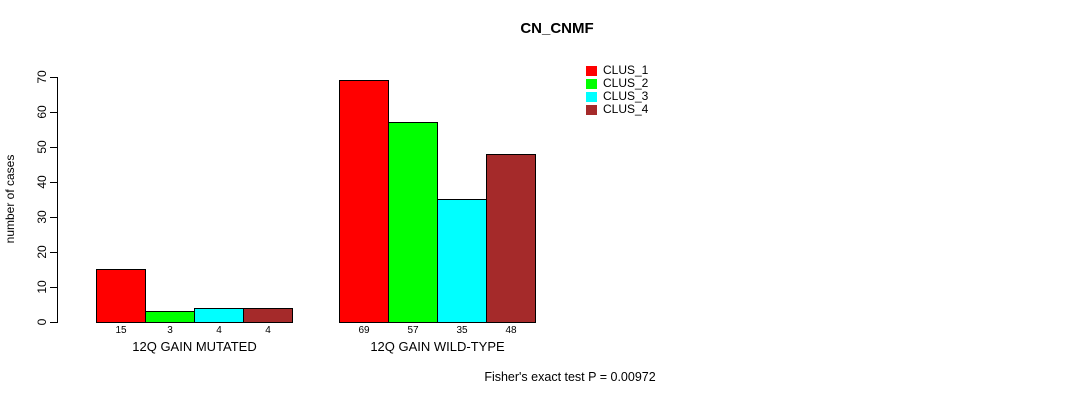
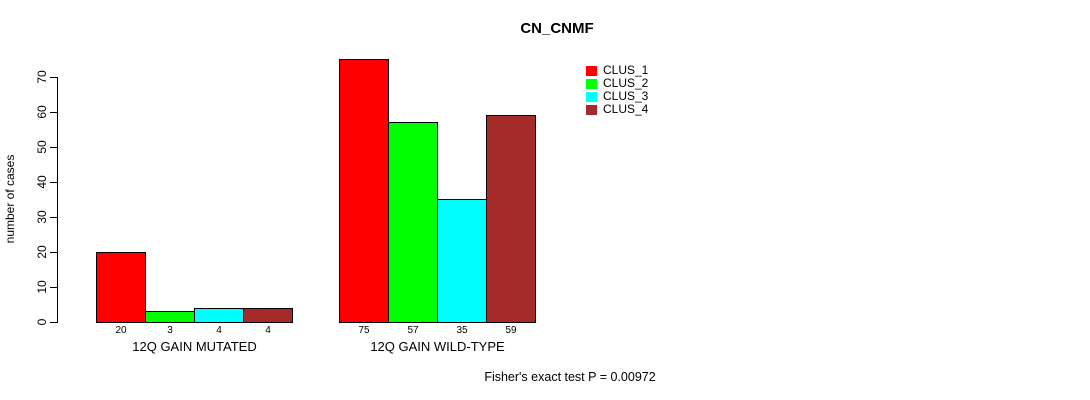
CLUS_1/12Q GAIN MUTATED: 15 -> 20
CLUS_1/12Q GAIN WILD-TYPE: 69 -> 75
CLUS_4/12Q GAIN WILD-TYPE: 48 -> 59
